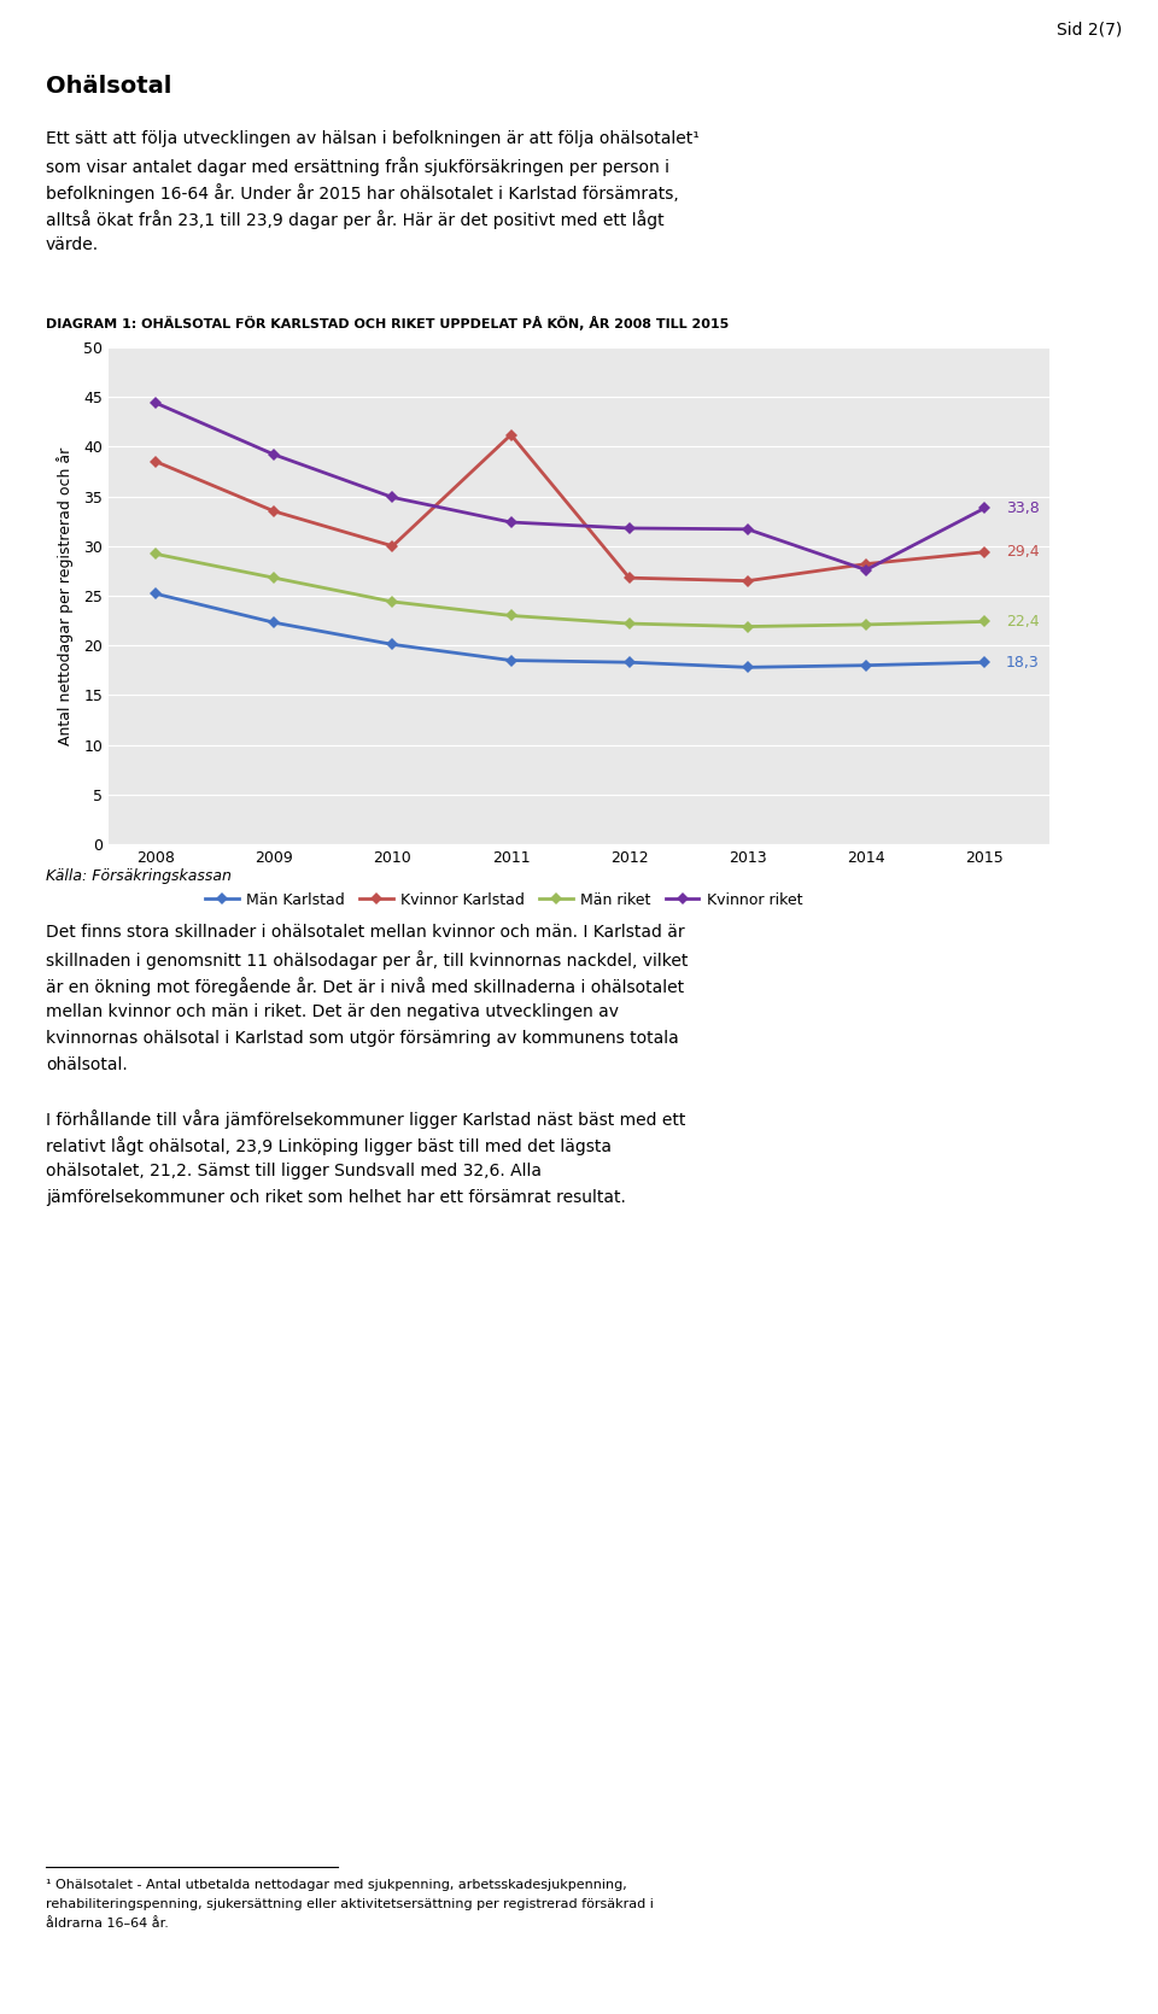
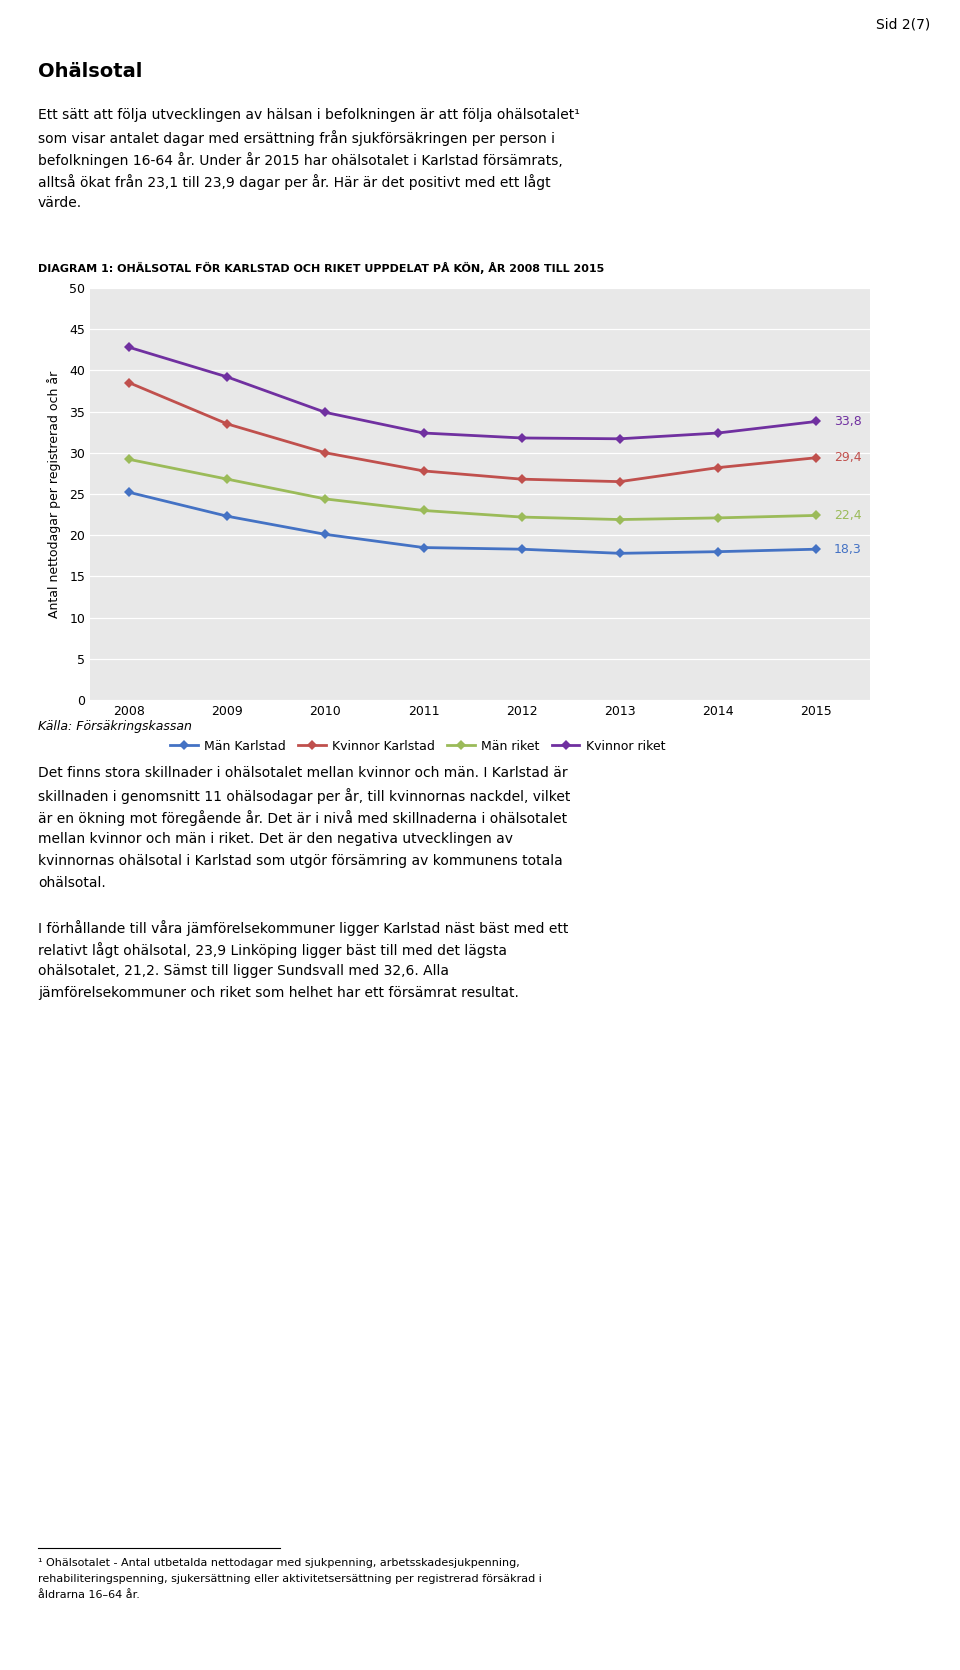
Kvinnor riket/2008: 44.4 -> 42.8
Kvinnor Karlstad/2011: 41.2 -> 27.8
Kvinnor riket/2014: 27.6 -> 32.4
